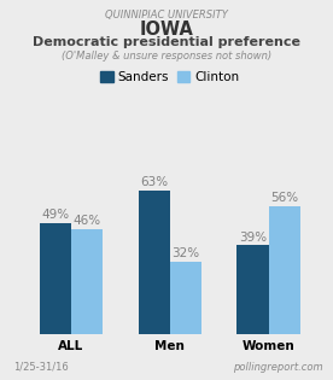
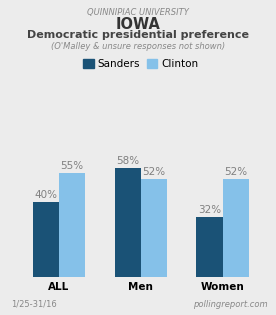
Sanders/ALL: 49% -> 40%
Clinton/ALL: 46% -> 55%
Sanders/Men: 63% -> 58%
Clinton/Men: 32% -> 52%
Sanders/Women: 39% -> 32%
Clinton/Women: 56% -> 52%
